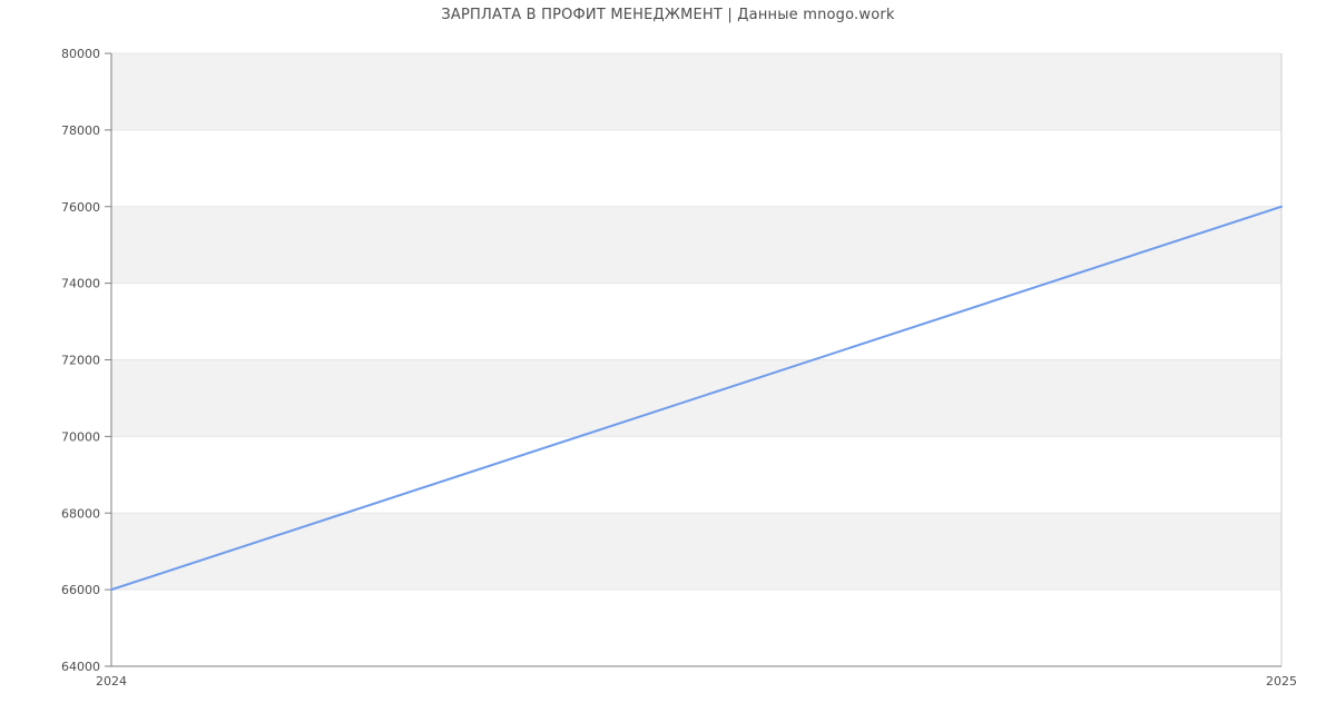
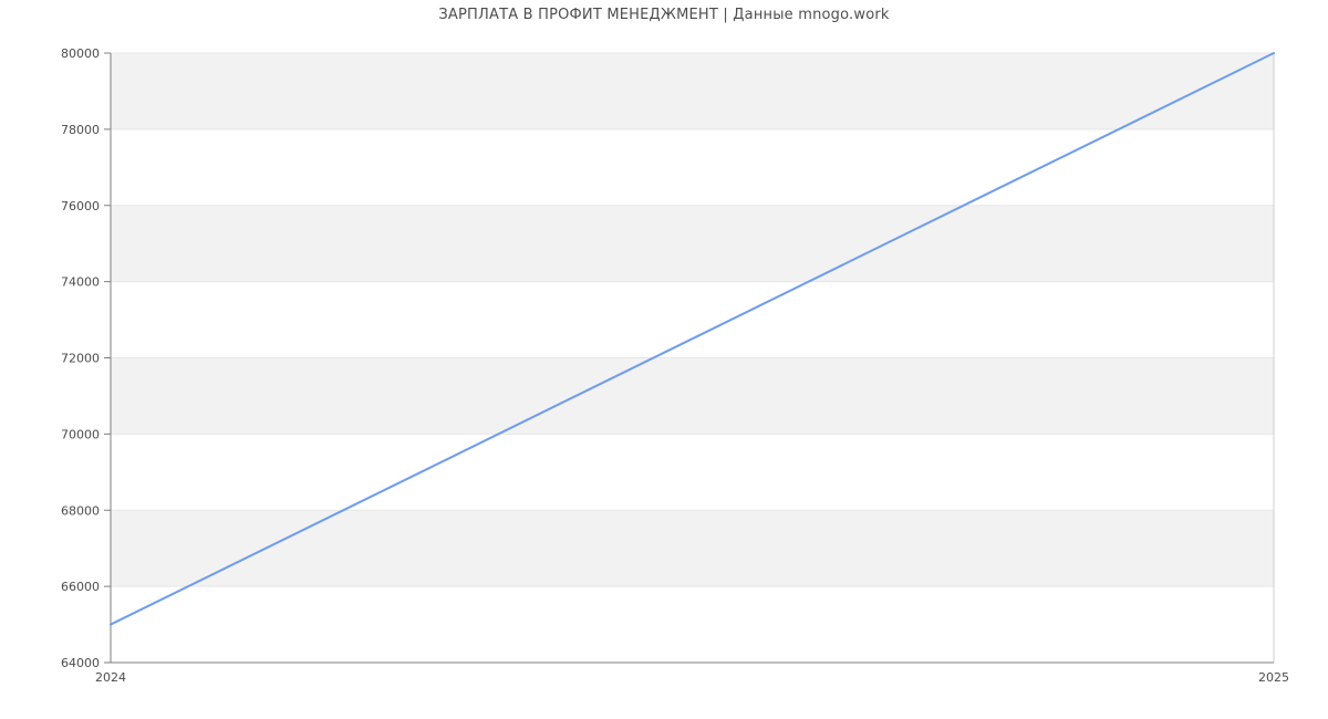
2024: 66000 -> 65000
2025: 76000 -> 80000
